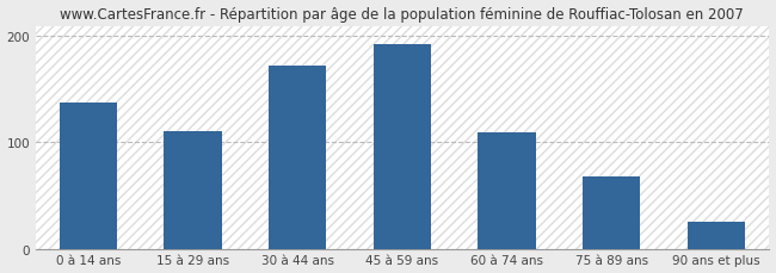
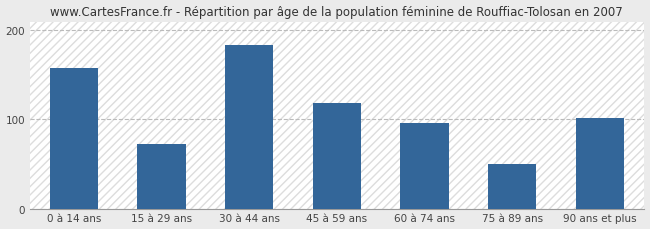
0 à 14 ans: 138 -> 158
15 à 29 ans: 111 -> 72
30 à 44 ans: 172 -> 184
45 à 59 ans: 193 -> 118
60 à 74 ans: 109 -> 96
75 à 89 ans: 68 -> 50
90 ans et plus: 25 -> 102
